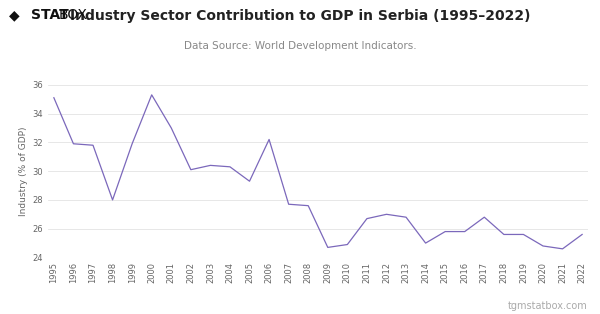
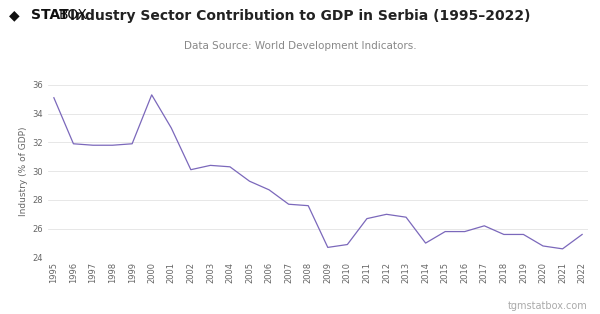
1998: 28.0 -> 31.8
2006: 32.2 -> 28.7
2017: 26.8 -> 26.2
